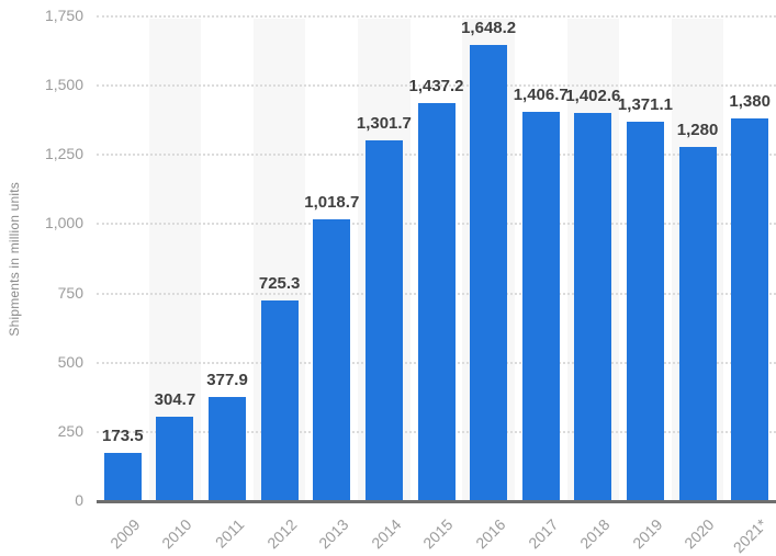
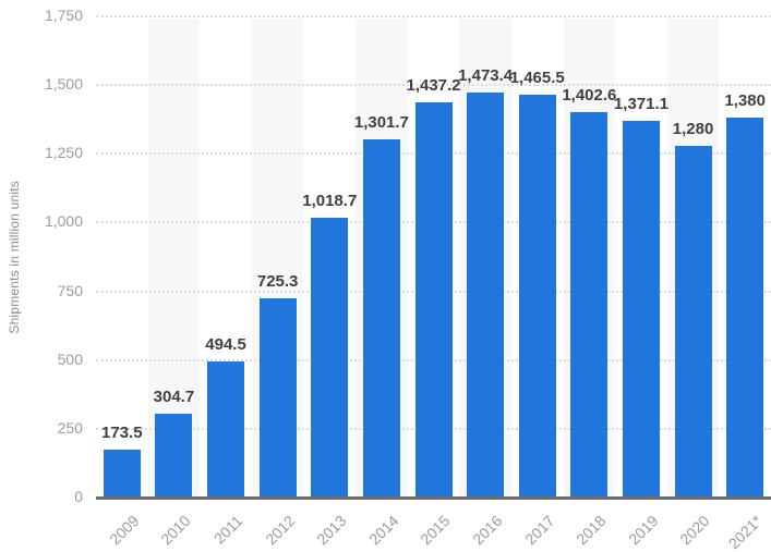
2011: 377.9 -> 494.5
2016: 1,648.2 -> 1,473.4
2017: 1,406.7 -> 1,465.5
